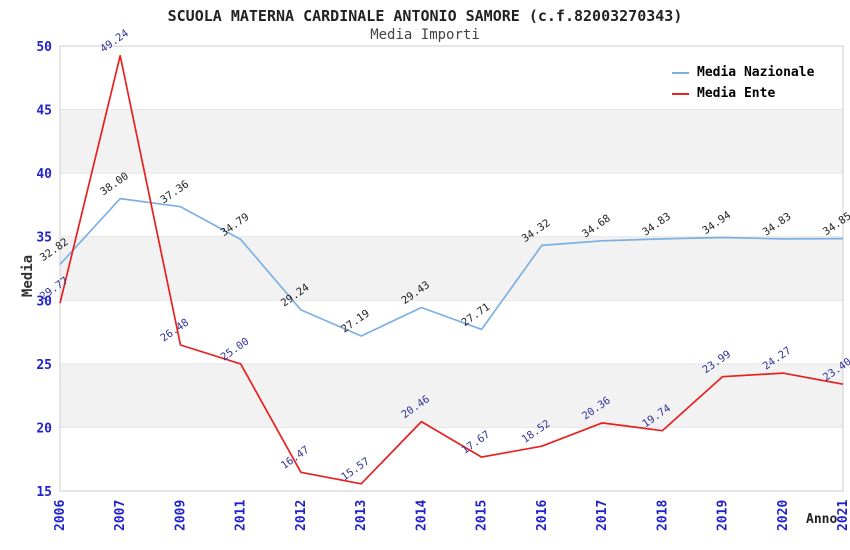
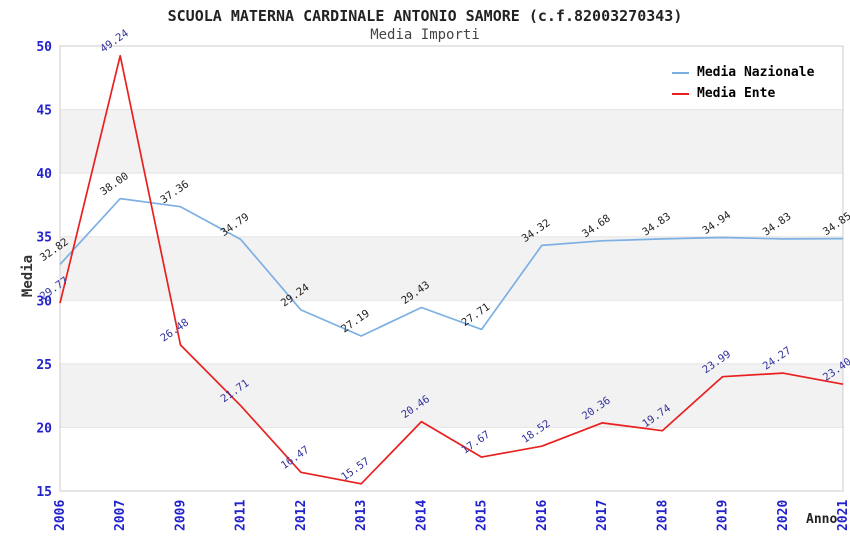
Media Ente/2011: 25.00 -> 21.71
